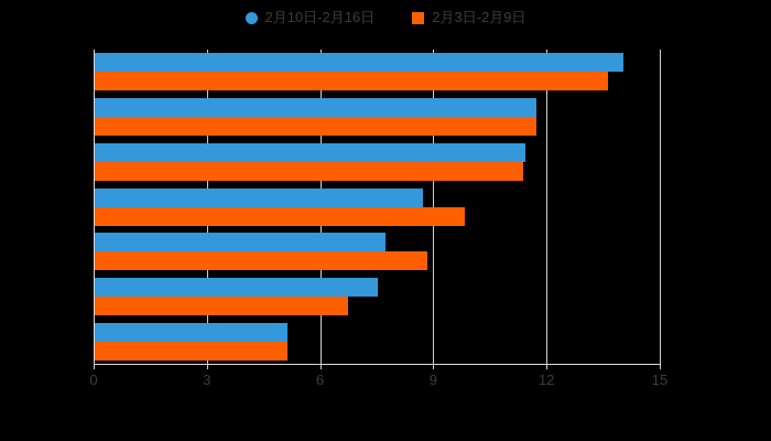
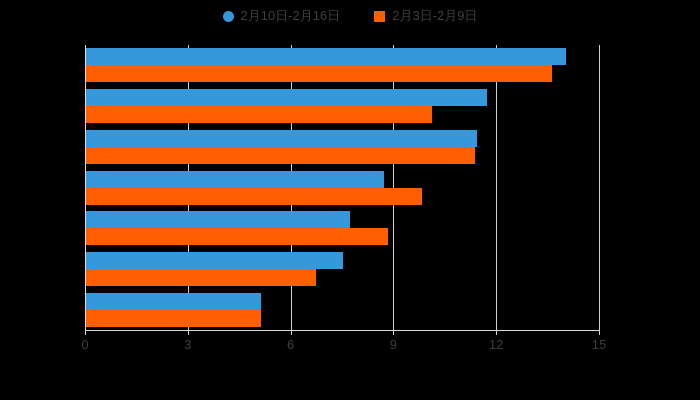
2月3日-2月9日/美国: 11.7 -> 10.1
